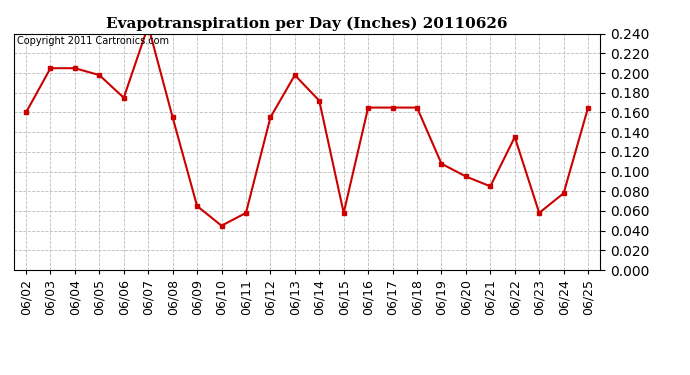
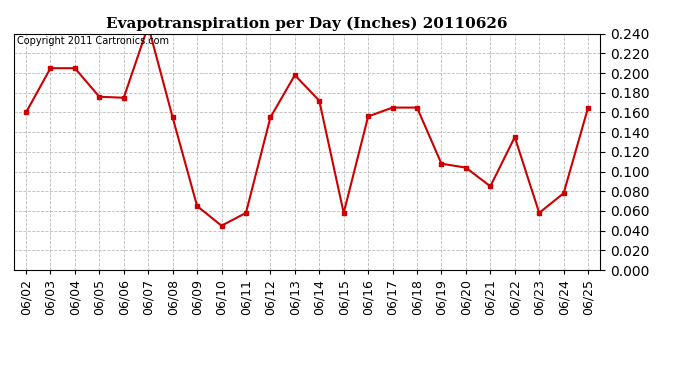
06/05: 0.198 -> 0.176
06/16: 0.165 -> 0.156
06/20: 0.095 -> 0.104
